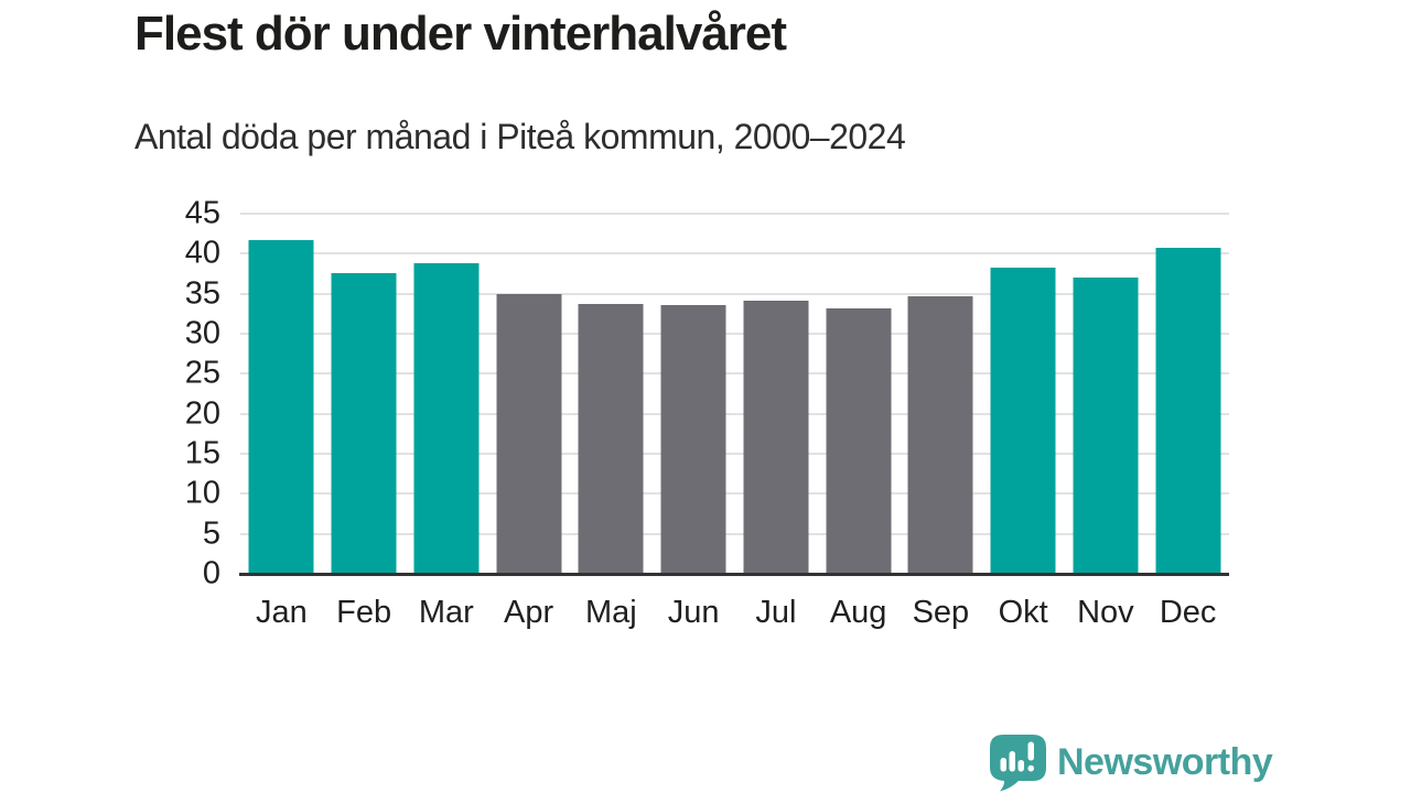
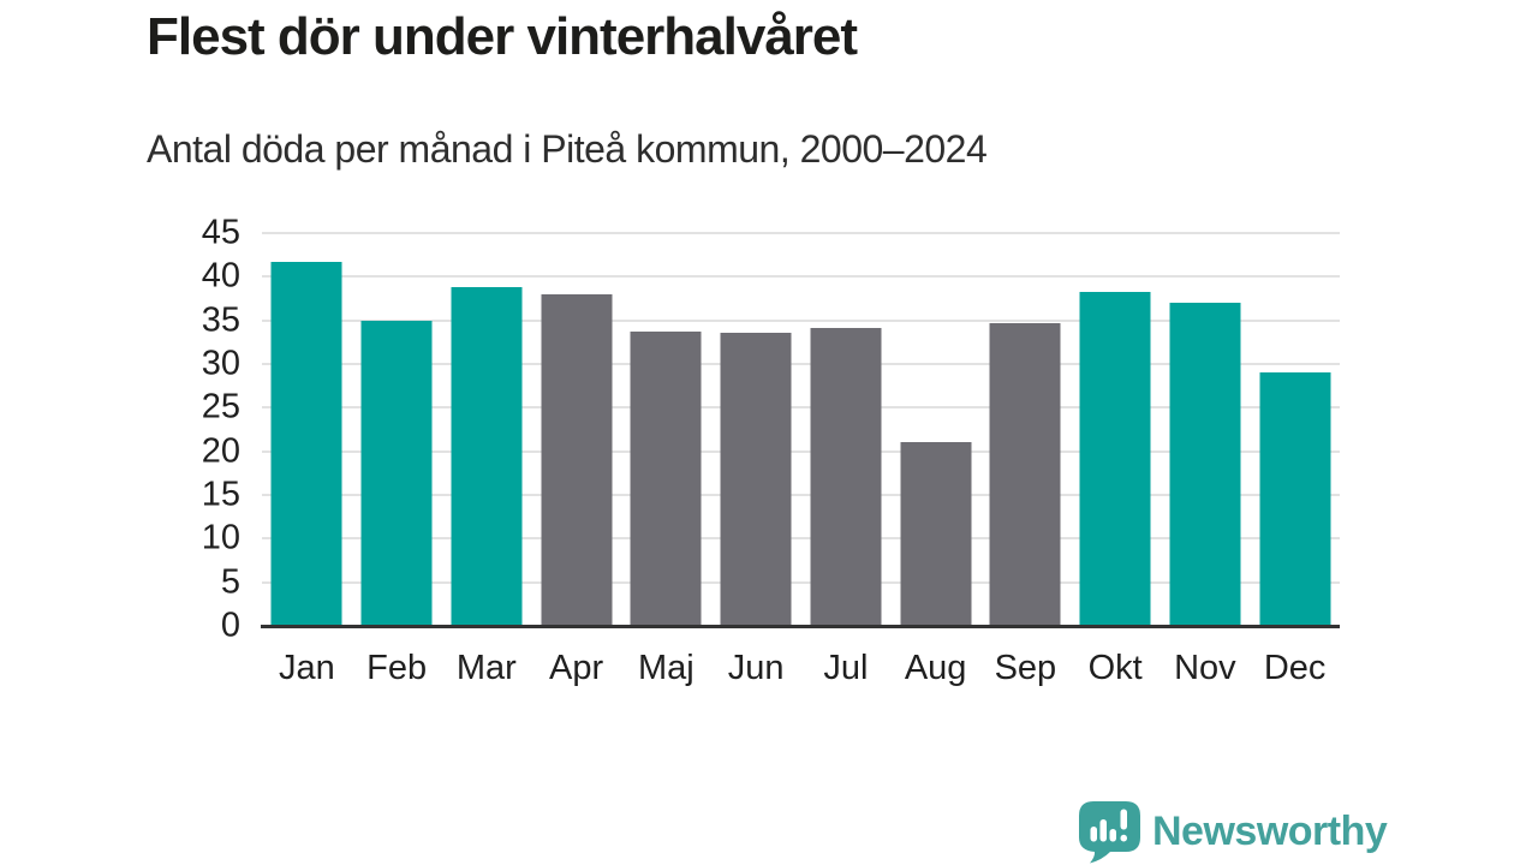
Feb: 38 -> 35
Apr: 35 -> 38
Aug: 33 -> 21
Dec: 41 -> 29
